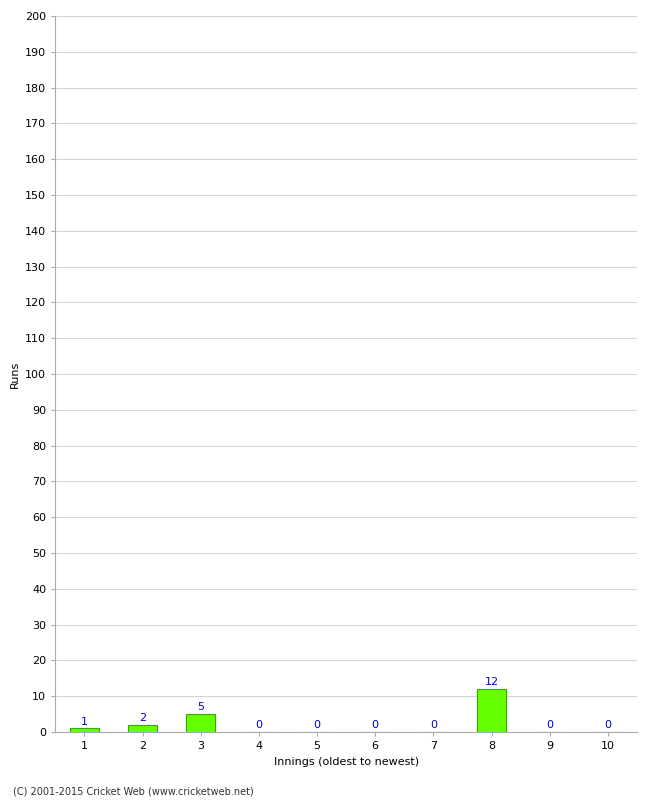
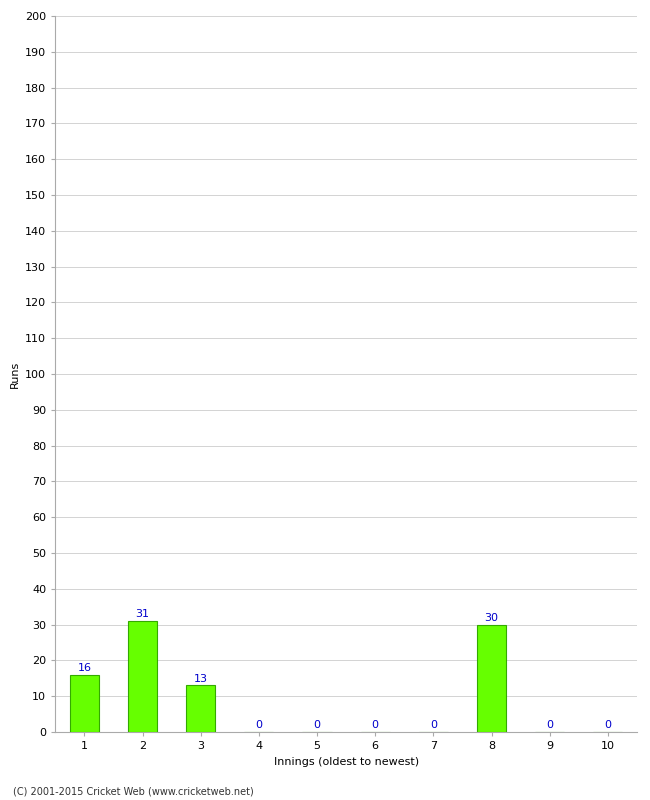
1: 1 -> 16
2: 2 -> 31
3: 5 -> 13
8: 12 -> 30
